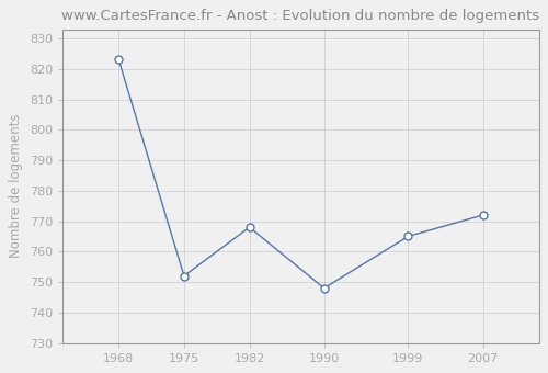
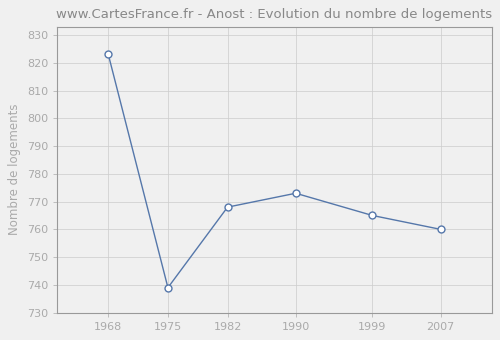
1975: 752 -> 739
1990: 748 -> 773
2007: 772 -> 760
